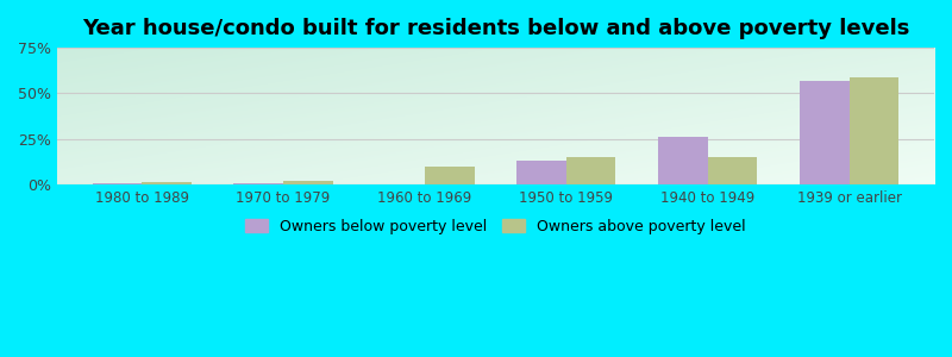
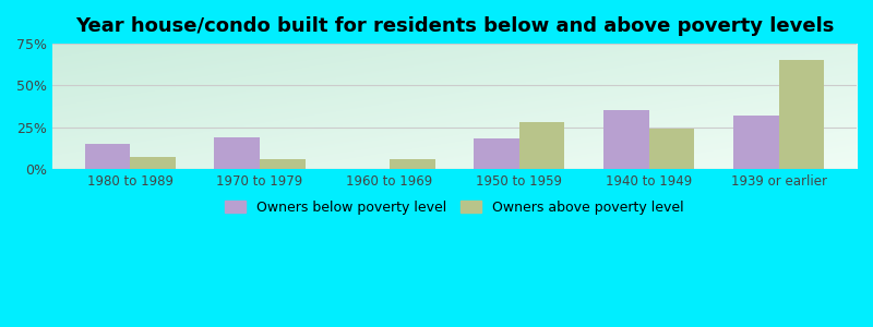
Owners below poverty level/1980 to 1989: 0% -> 15%
Owners above poverty level/1980 to 1989: 1% -> 7%
Owners below poverty level/1970 to 1979: 0% -> 19%
Owners above poverty level/1970 to 1979: 2% -> 6%
Owners above poverty level/1960 to 1969: 10% -> 6%
Owners below poverty level/1950 to 1959: 13% -> 18%
Owners above poverty level/1950 to 1959: 15% -> 28%
Owners below poverty level/1940 to 1949: 26% -> 35%
Owners above poverty level/1940 to 1949: 15% -> 24%
Owners below poverty level/1939 or earlier: 57% -> 32%
Owners above poverty level/1939 or earlier: 59% -> 65%
